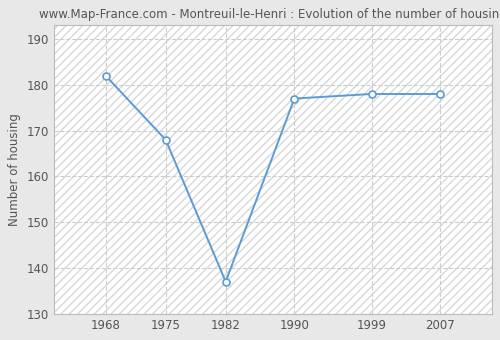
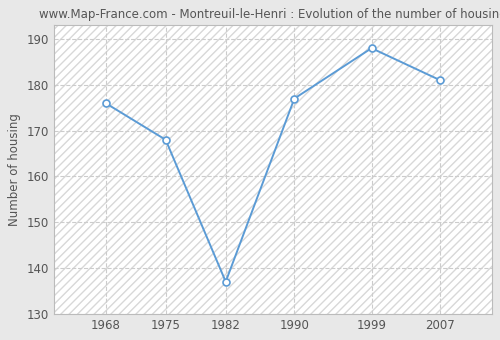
1968: 182 -> 176
1999: 178 -> 188
2007: 178 -> 181
